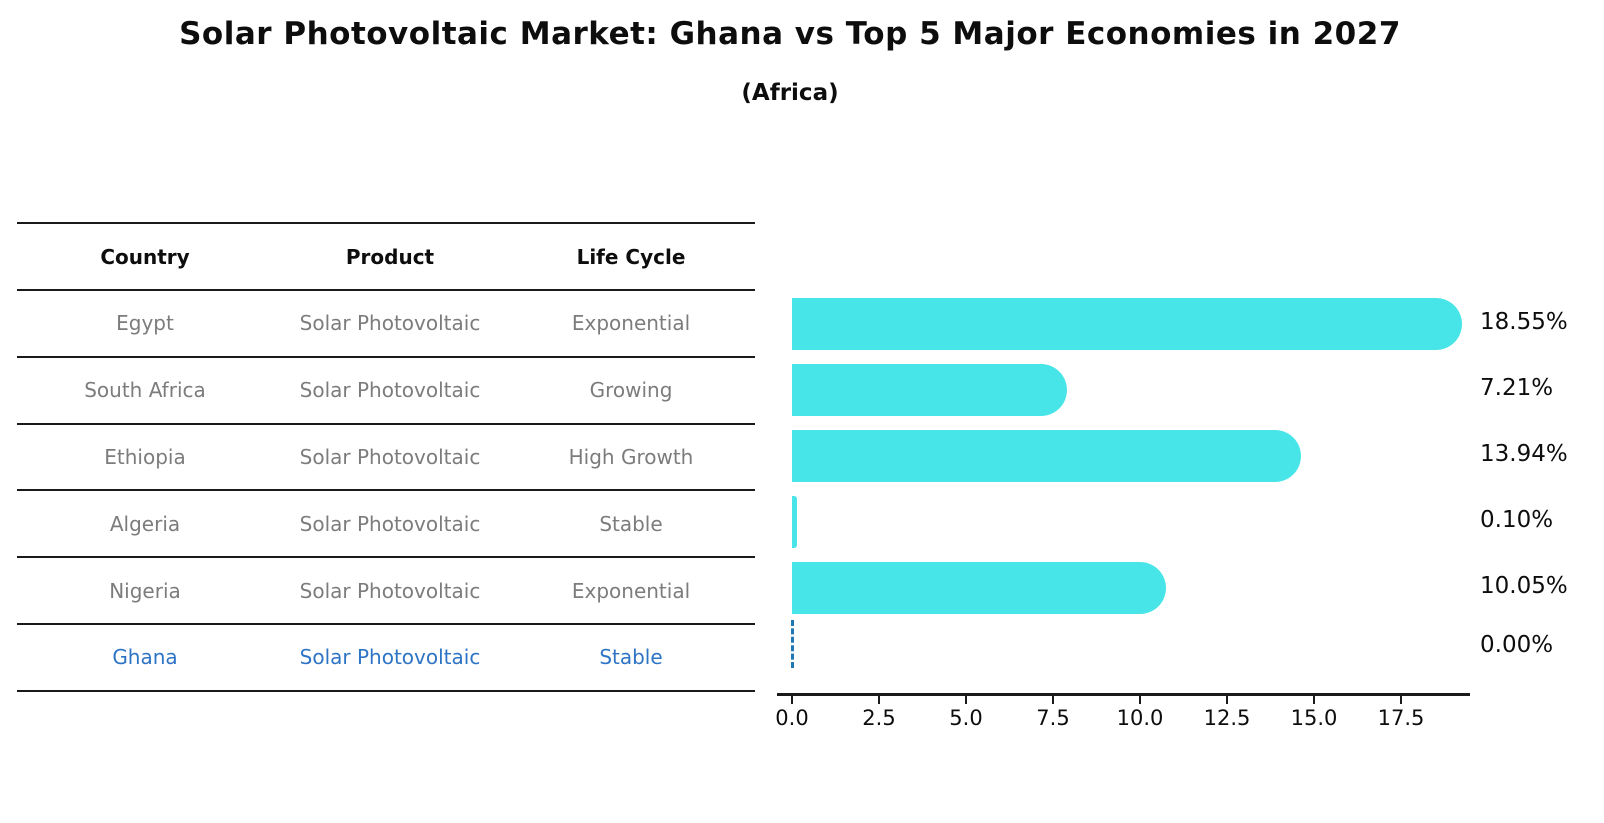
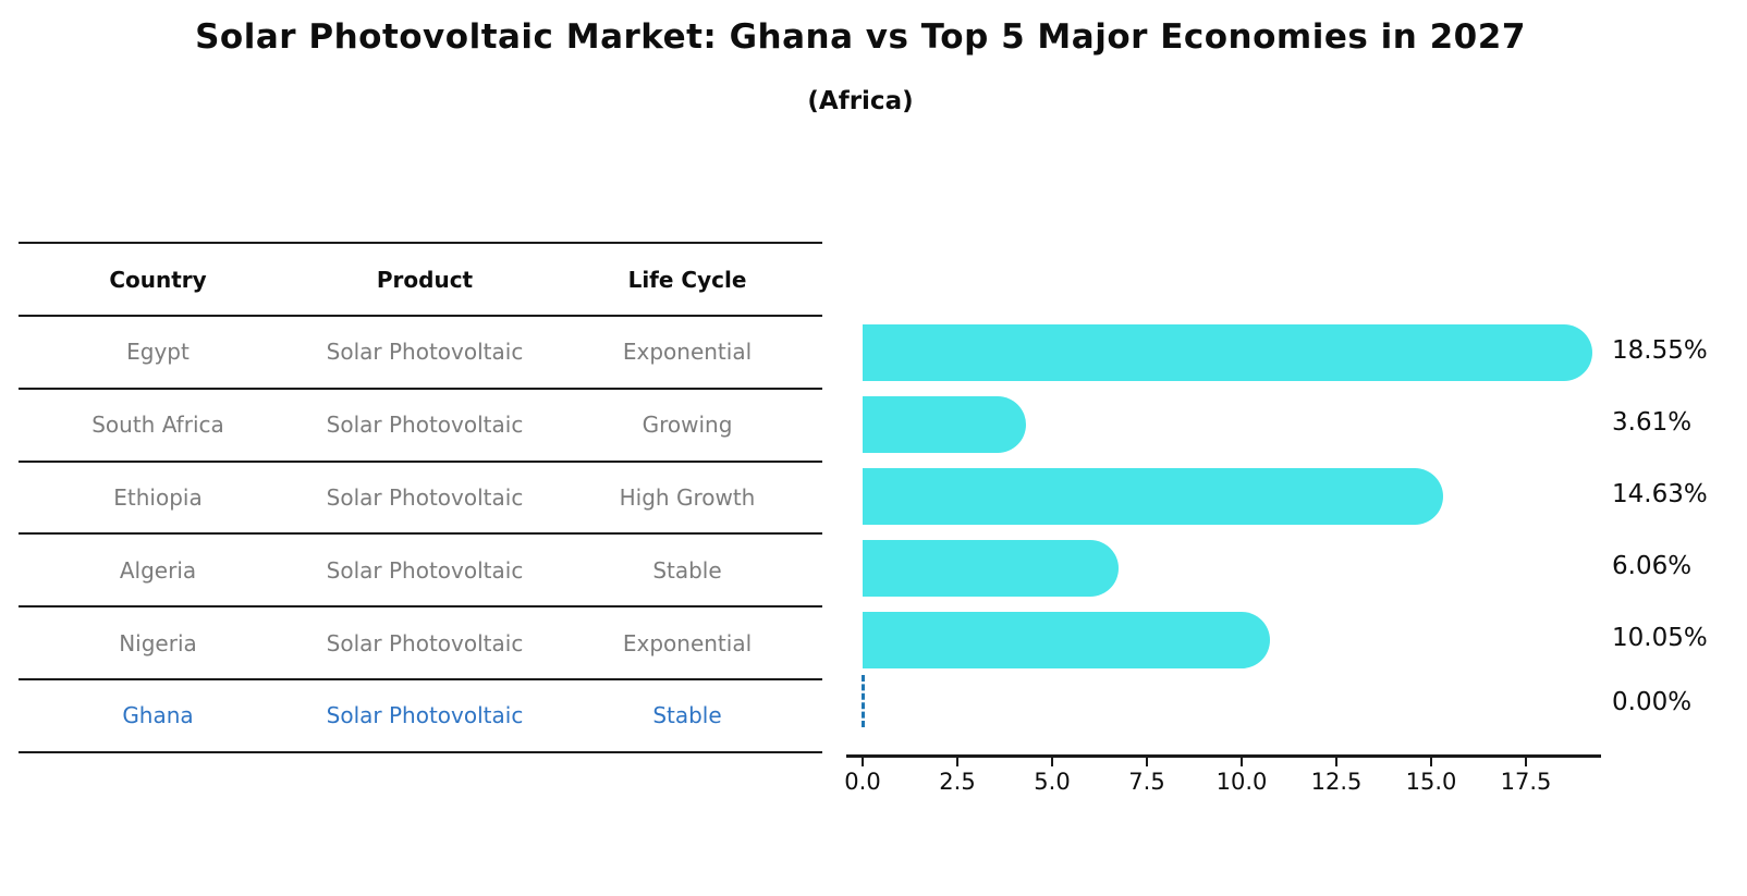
South Africa: 7.21% -> 3.61%
Ethiopia: 13.94% -> 14.63%
Algeria: 0.10% -> 6.06%
